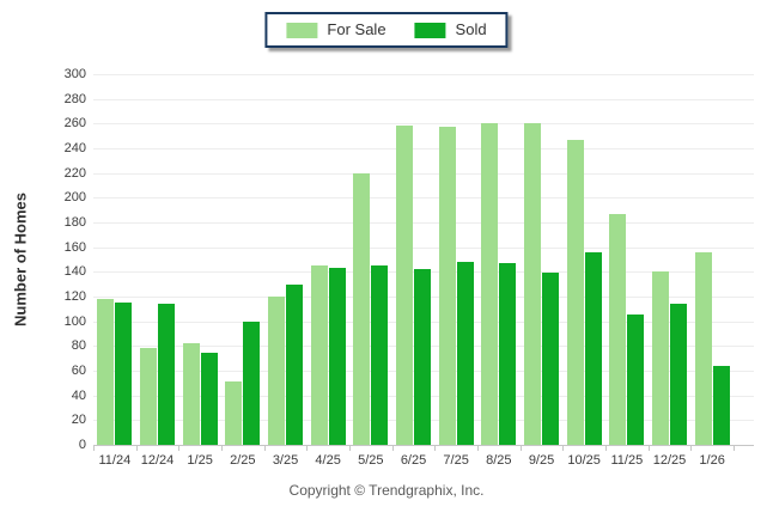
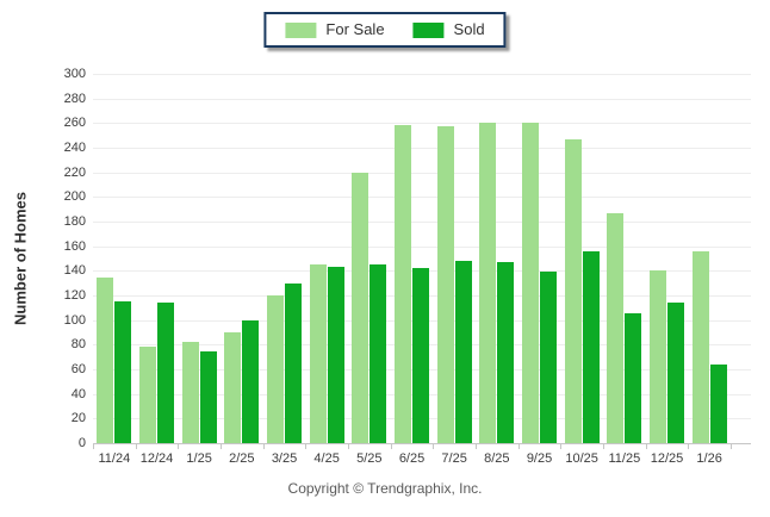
For Sale/11/24: 118 -> 135
For Sale/2/25: 51 -> 90
